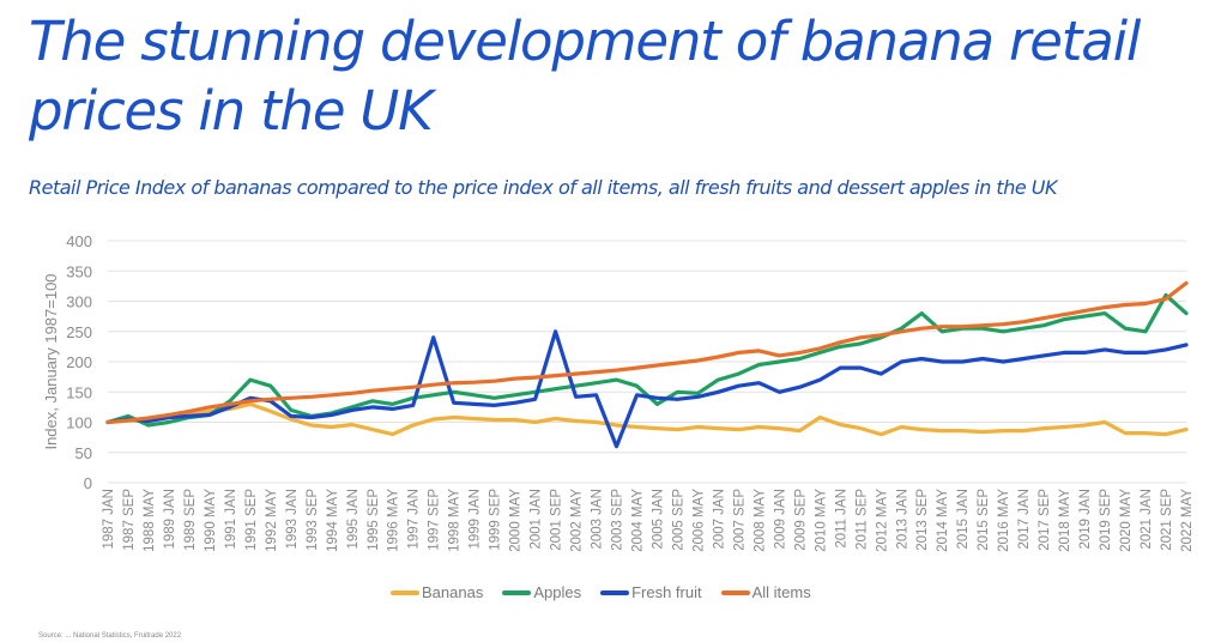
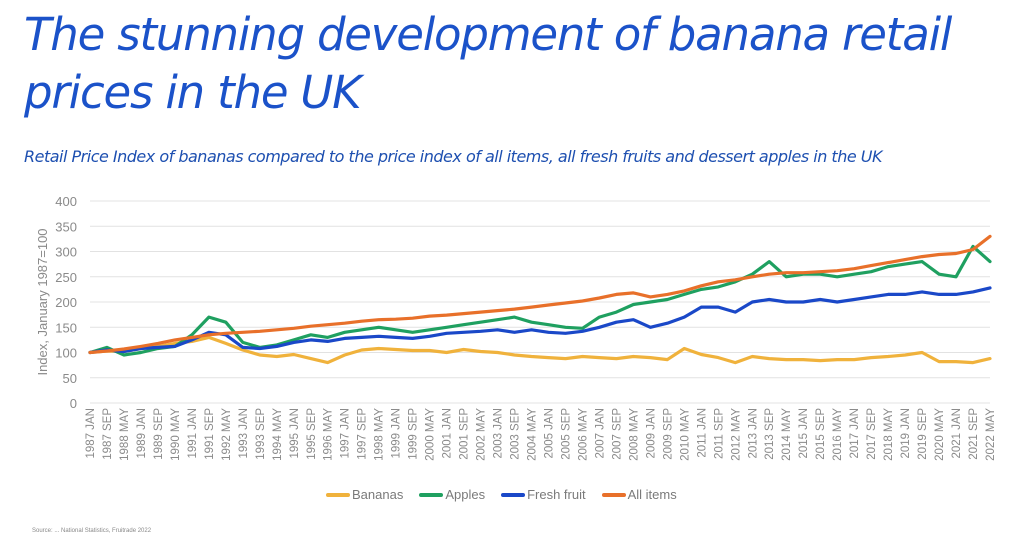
Fresh fruit/1997 SEP: 240 -> 130
Fresh fruit/2001 SEP: 250 -> 140
Fresh fruit/2003 SEP: 60 -> 140
Apples/2005 JAN: 130 -> 160
